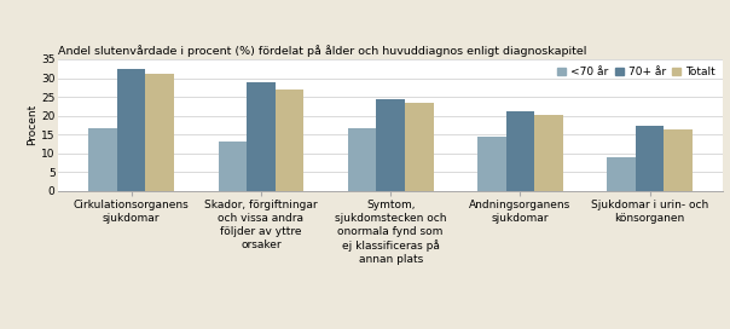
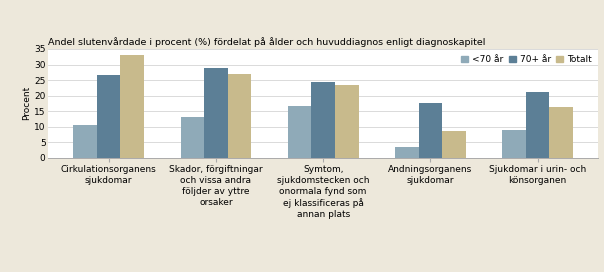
<70 år/Cirkulationsorganens sjukdomar: 16.5 -> 10.5
70+ år/Cirkulationsorganens sjukdomar: 32.5 -> 26.5
Totalt/Cirkulationsorganens sjukdomar: 31.0 -> 33.0
<70 år/Andningsorganens sjukdomar: 14.5 -> 3.5
70+ år/Andningsorganens sjukdomar: 21.0 -> 17.5
Totalt/Andningsorganens sjukdomar: 20.3 -> 8.5
70+ år/Sjukdomar i urin- och könsorganen: 17.2 -> 21.0
